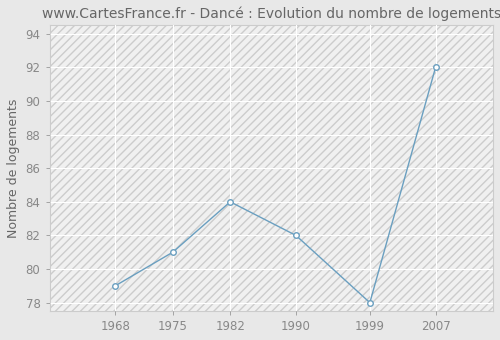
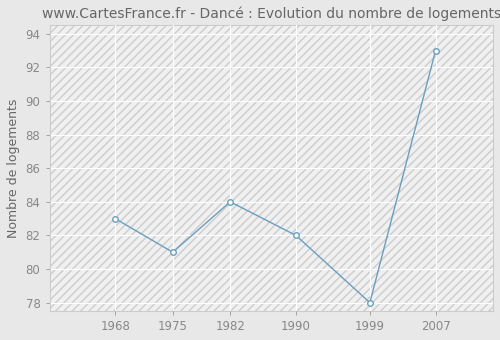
1968: 79 -> 83
2007: 92 -> 93
